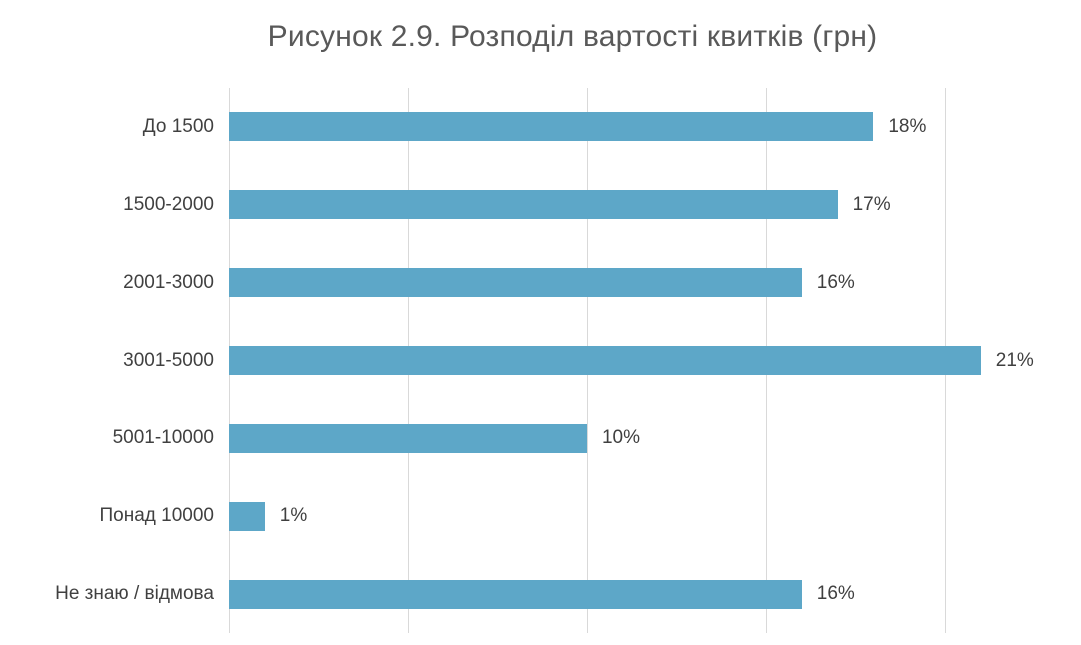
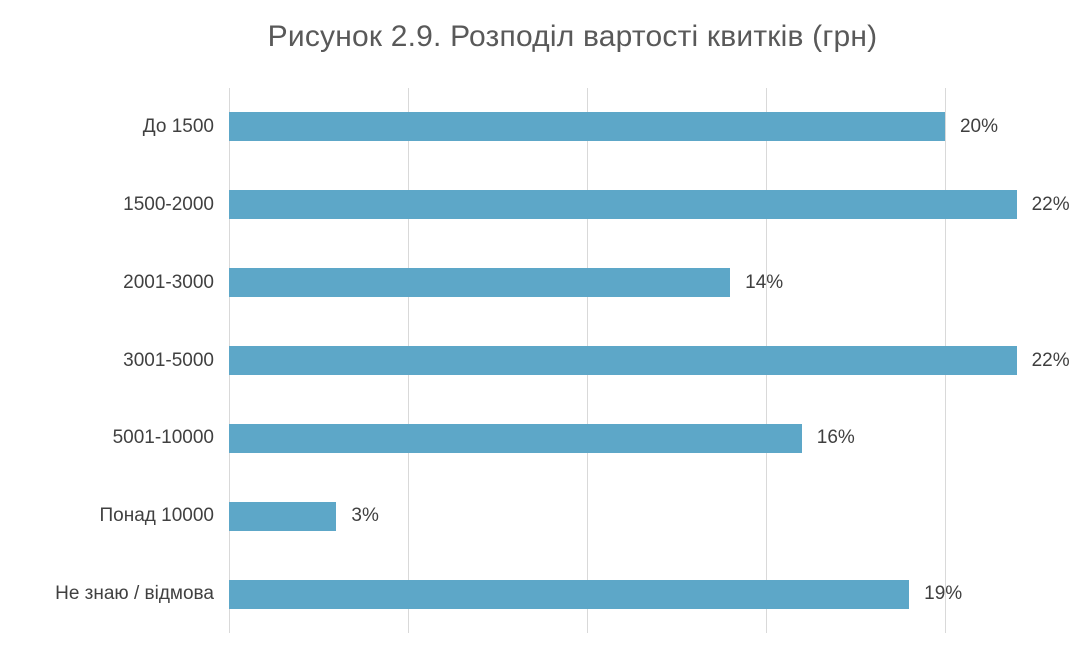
До 1500: 18% -> 20%
1500-2000: 17% -> 22%
2001-3000: 16% -> 14%
3001-5000: 21% -> 22%
5001-10000: 10% -> 16%
Понад 10000: 1% -> 3%
Не знаю / відмова: 16% -> 19%
